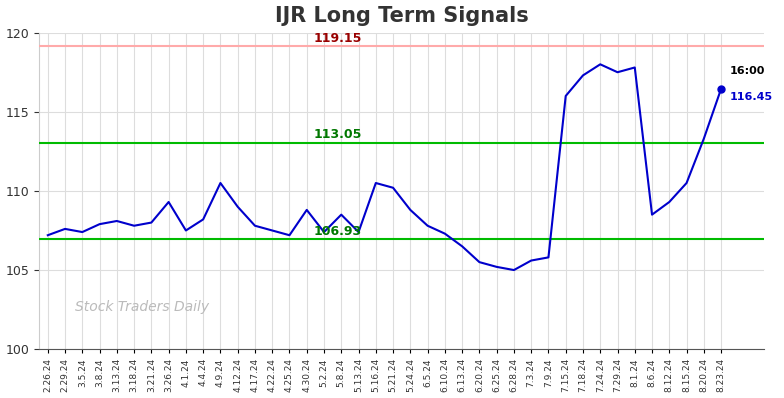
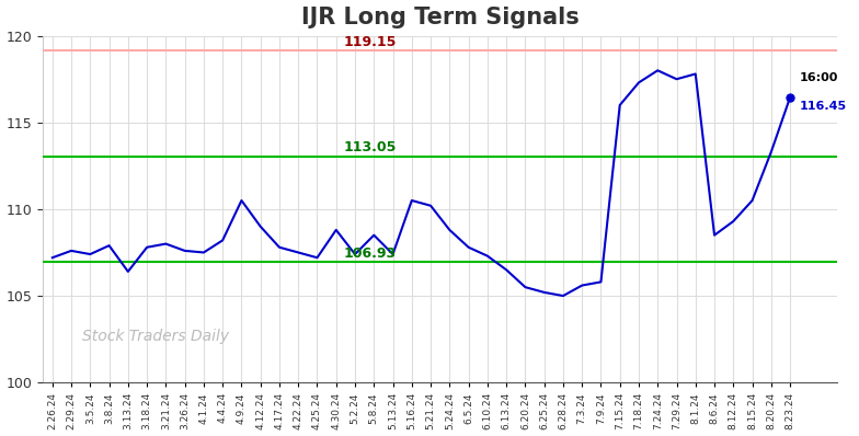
3.13.24: 108.1 -> 106.4
3.26.24: 109.3 -> 107.6
